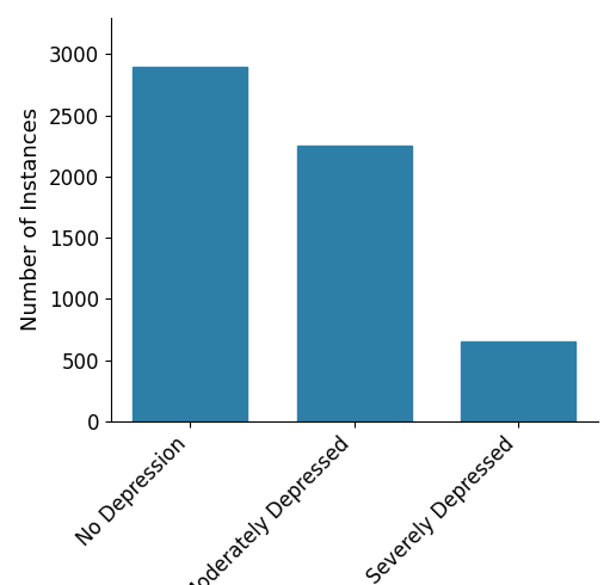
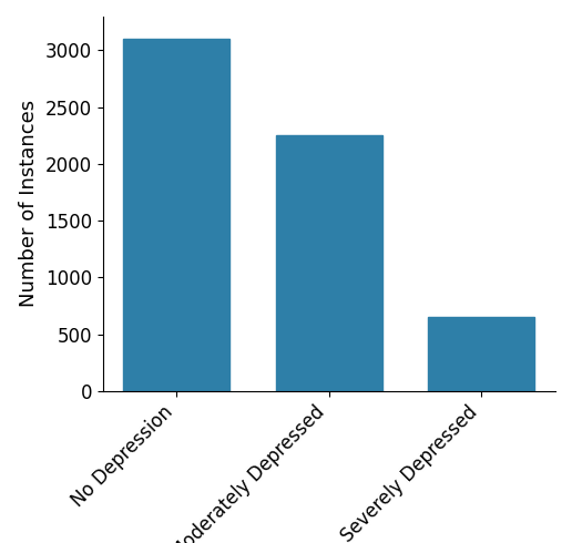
No Depression: 2900 -> 3100
